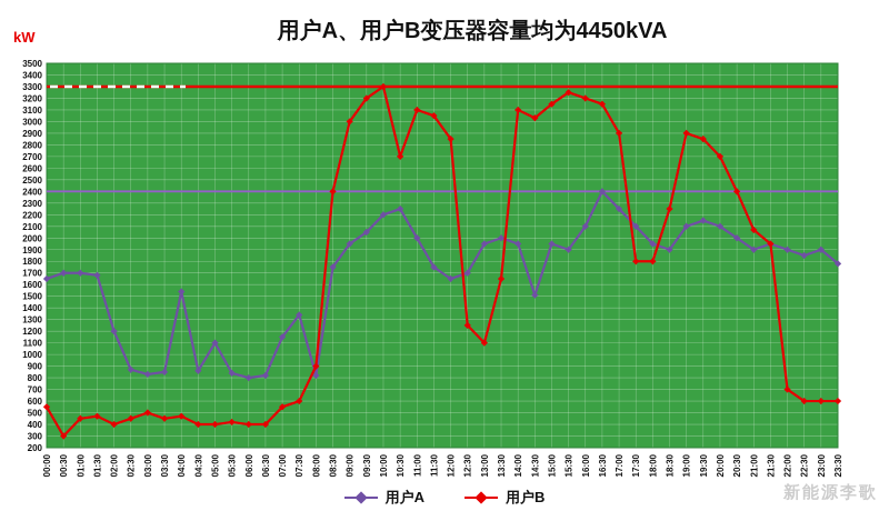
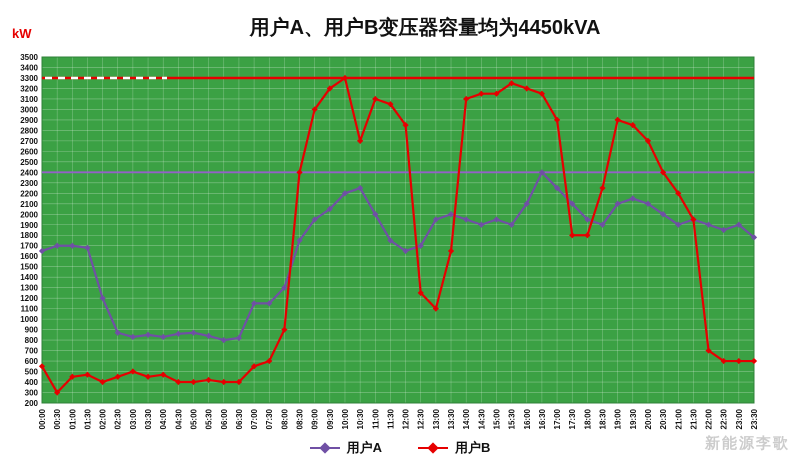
用户A/04:00: 1540 -> 830
用户A/05:00: 1100 -> 870
用户A/07:30: 1340 -> 1150
用户A/08:00: 820 -> 1300
用户A/14:30: 1510 -> 1900
用户B/14:30: 3030 -> 3150
用户B/21:00: 2070 -> 2200
